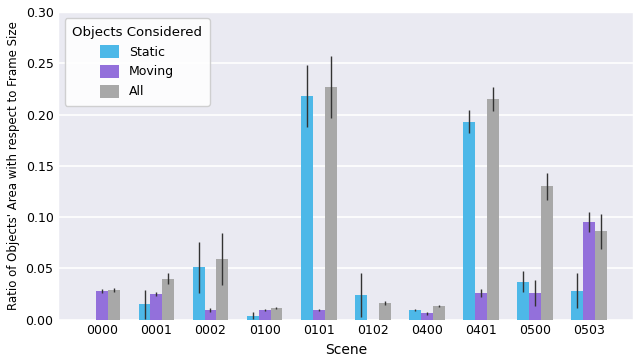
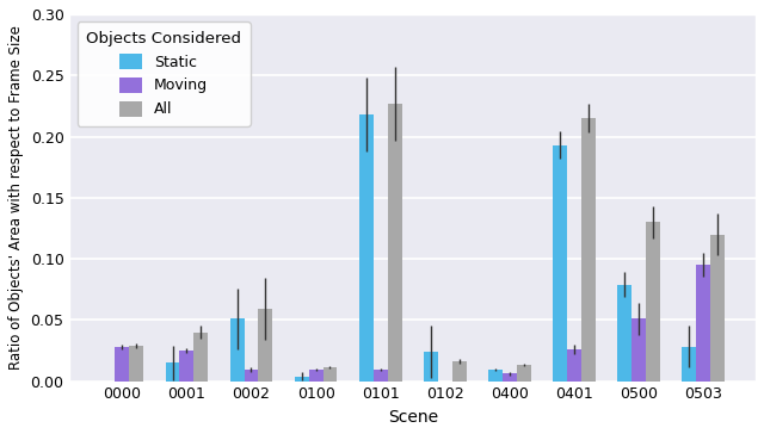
Static/0500: 0.037 -> 0.079
Moving/0500: 0.026 -> 0.051
All/0503: 0.086 -> 0.120
